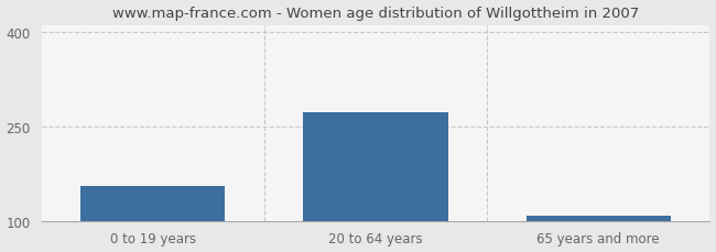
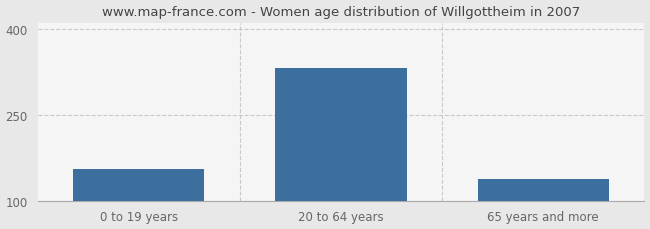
20 to 64 years: 272 -> 332
65 years and more: 108 -> 138
